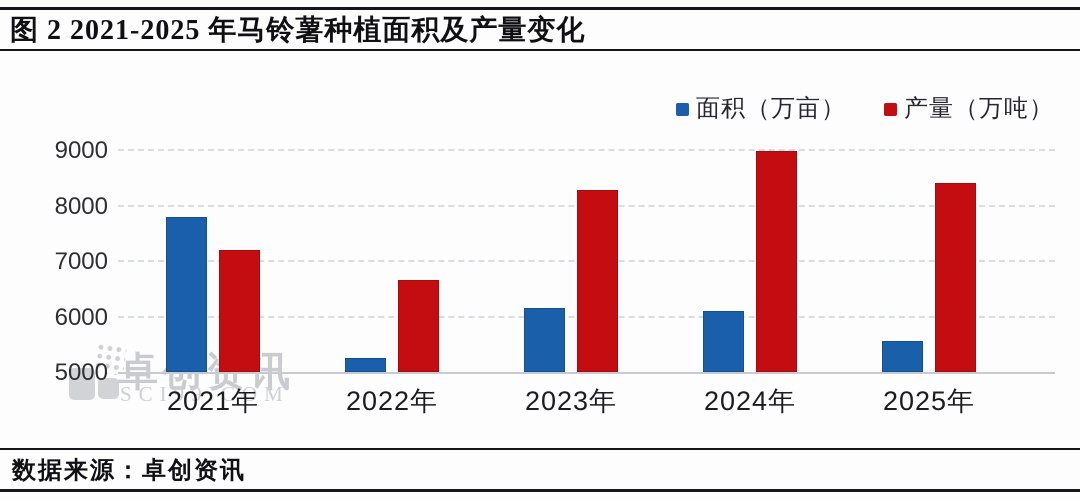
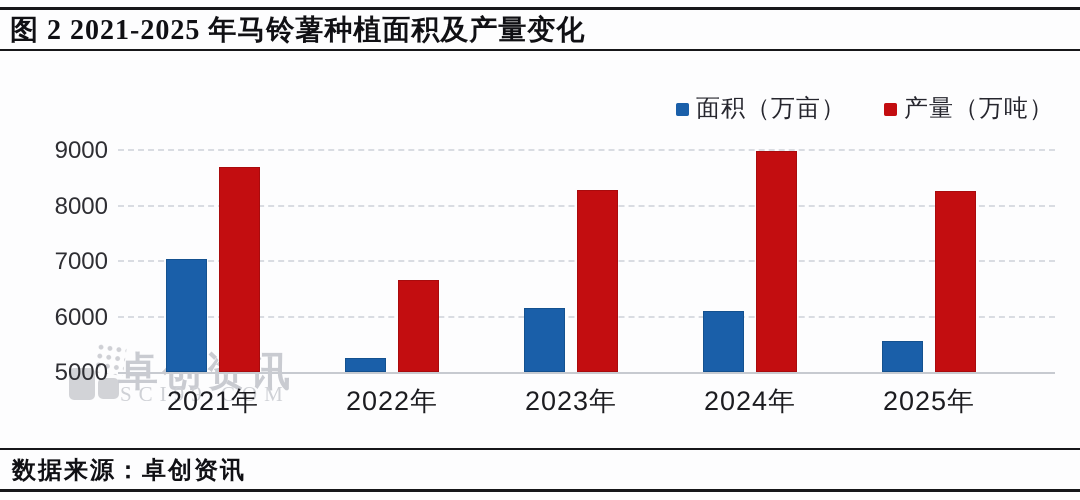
面积（万亩）/2021年: 7800 -> 7000
产量（万吨）/2021年: 7200 -> 8700
产量（万吨）/2025年: 8400 -> 8300
